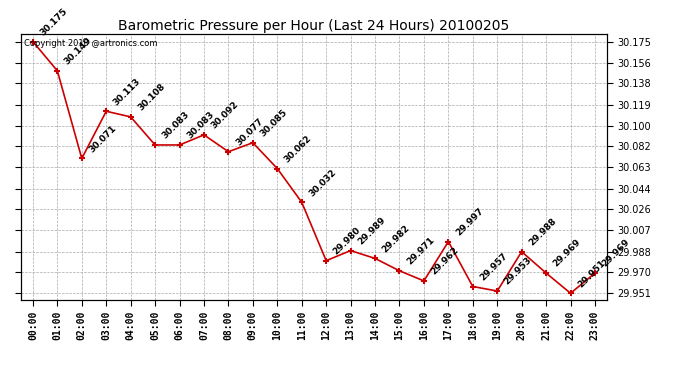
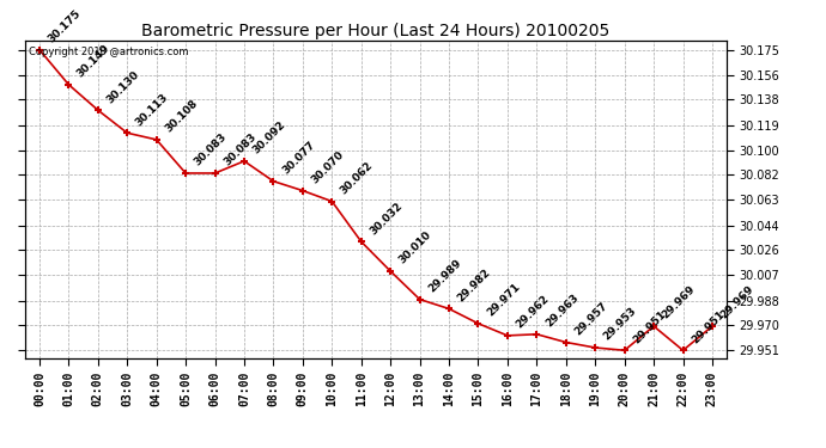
02:00: 30.071 -> 30.130
09:00: 30.085 -> 30.070
12:00: 29.980 -> 30.010
17:00: 29.997 -> 29.963
20:00: 29.988 -> 29.951
